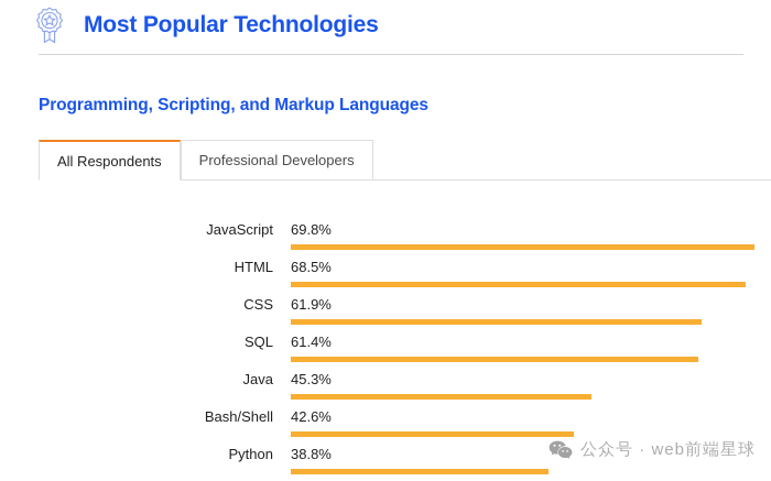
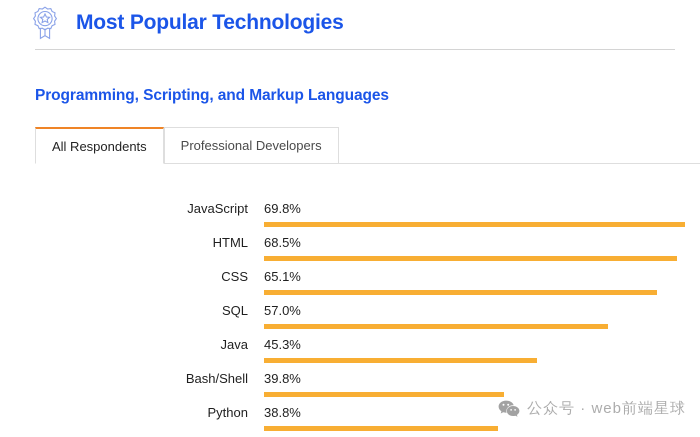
CSS: 61.9% -> 65.1%
SQL: 61.4% -> 57.0%
Bash/Shell: 42.6% -> 39.8%
